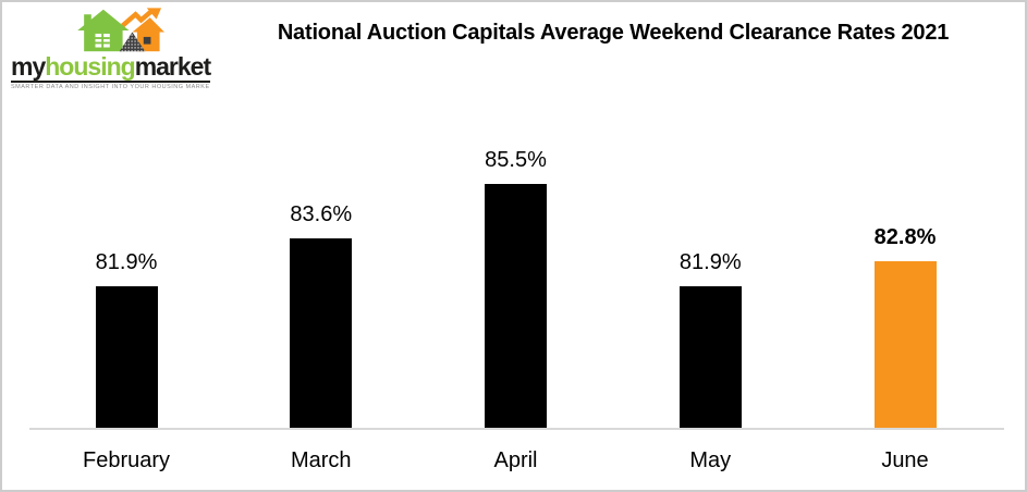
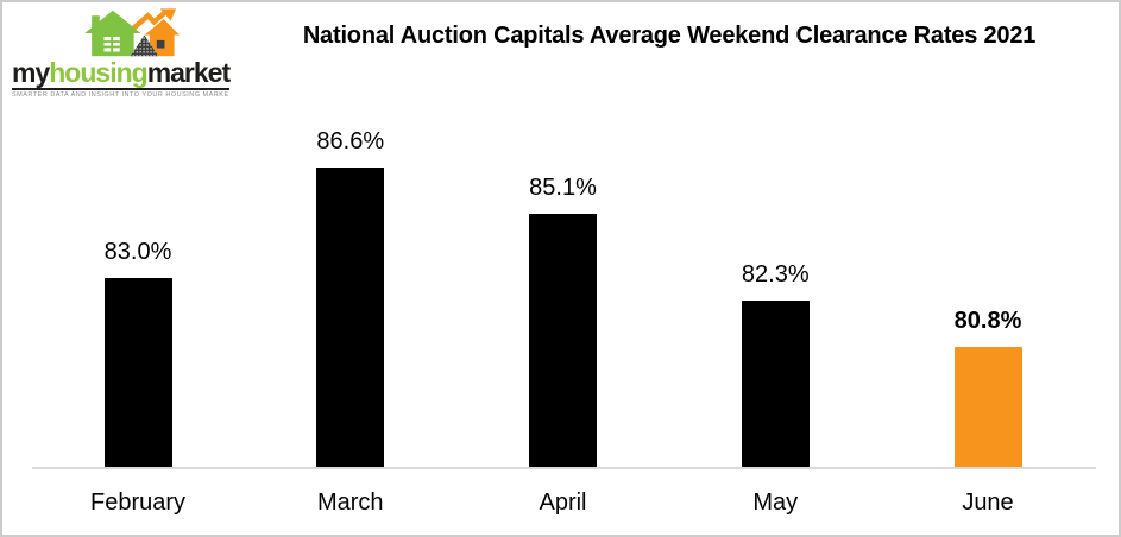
February: 81.9% -> 83.0%
March: 83.6% -> 86.6%
April: 85.5% -> 85.1%
May: 81.9% -> 82.3%
June: 82.8% -> 80.8%
